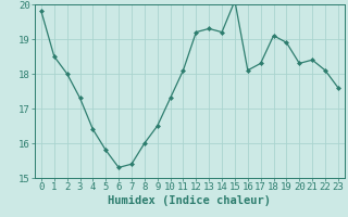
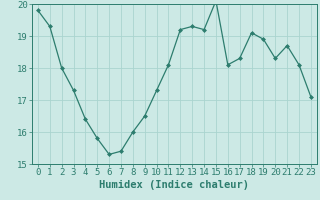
1: 18.5 -> 19.3
21: 18.4 -> 18.7
23: 17.6 -> 17.1
